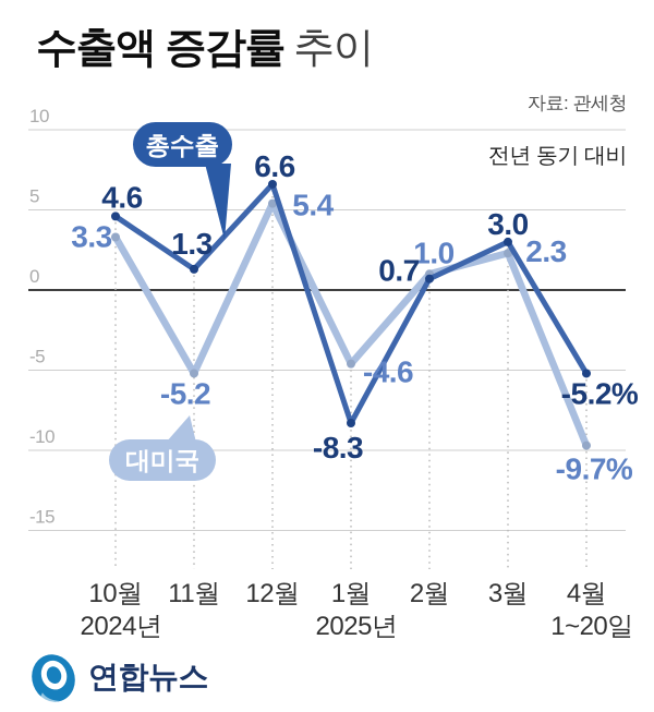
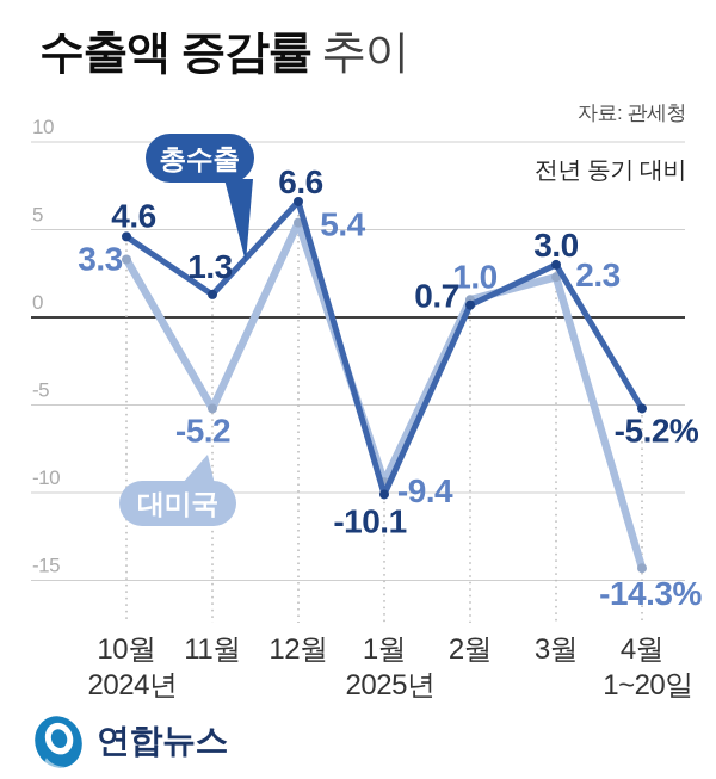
총수출/1월: -8.3 -> -10.1
대미국/1월: -4.6 -> -9.4
대미국/4월: -9.7% -> -14.3%
